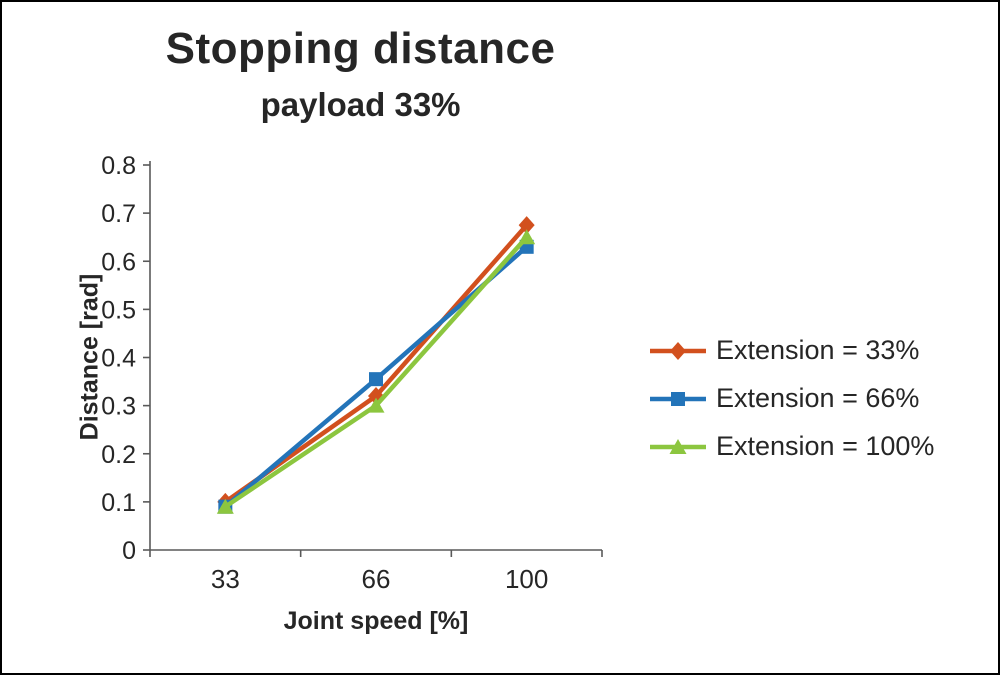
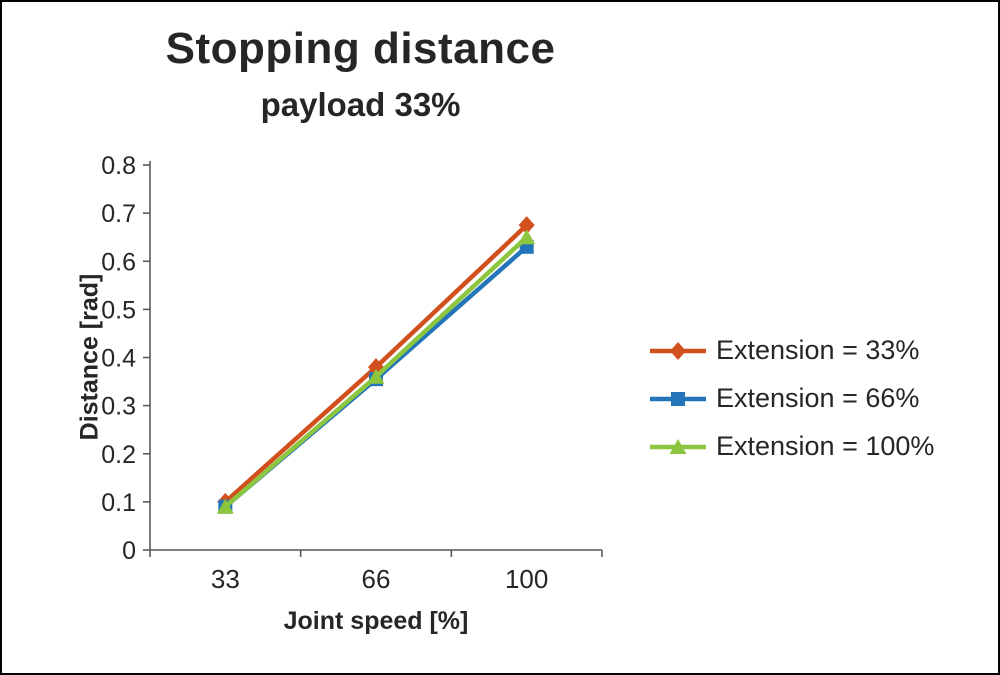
Extension = 33%/66: 0.32 -> 0.38
Extension = 100%/66: 0.30 -> 0.36
